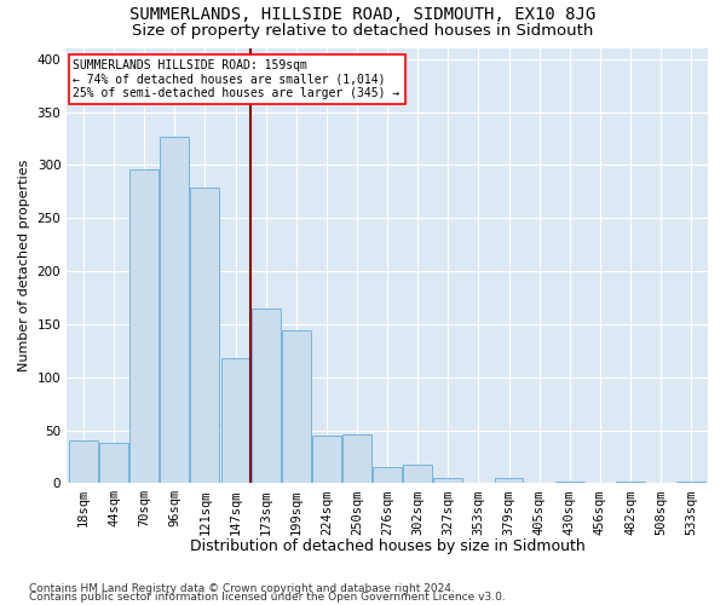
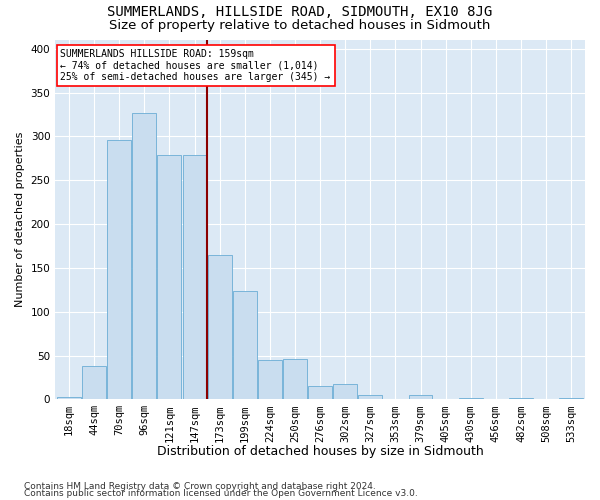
18sqm: 40 -> 3
147sqm: 118 -> 279
199sqm: 144 -> 124
